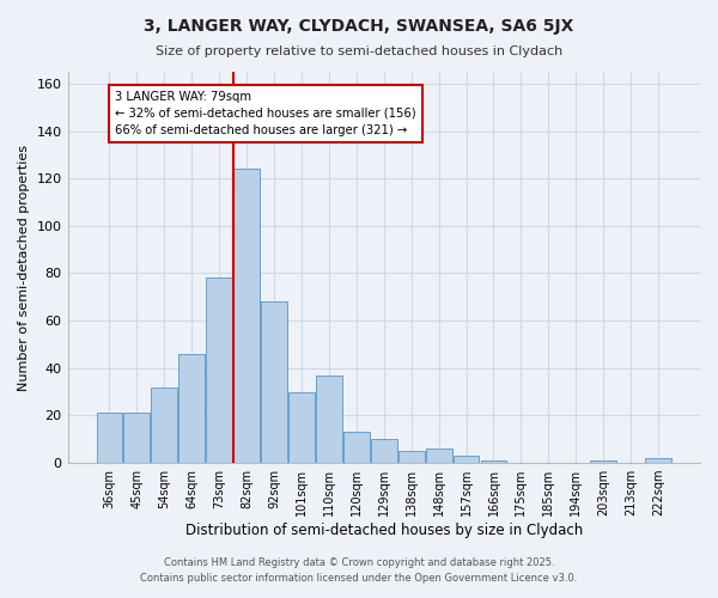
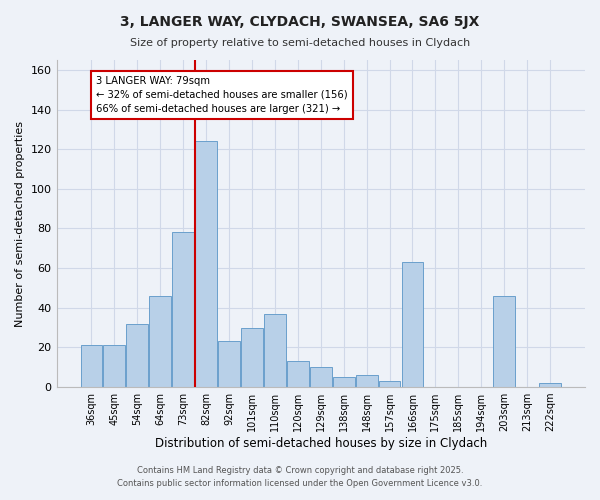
92sqm: 68 -> 23
166sqm: 1 -> 63
203sqm: 1 -> 46
